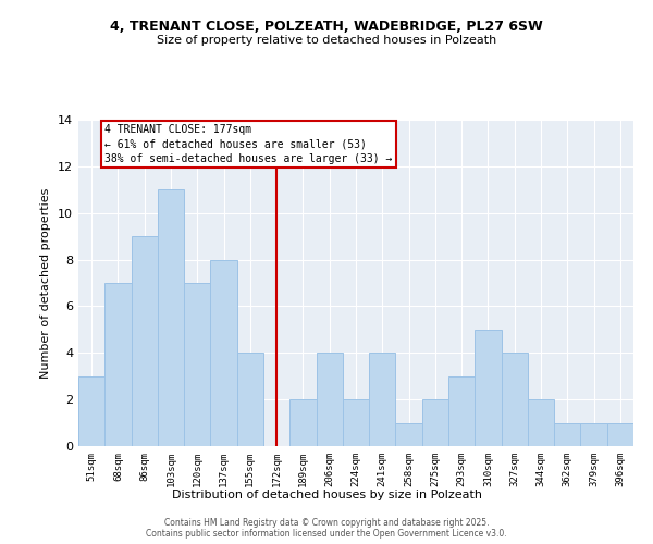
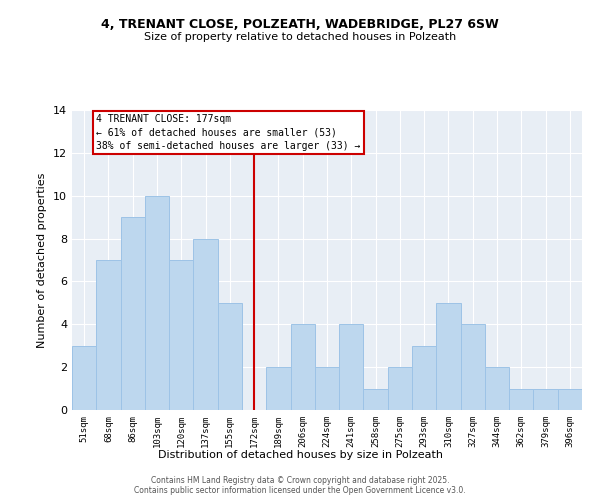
103sqm: 11 -> 10
155sqm: 4 -> 5
